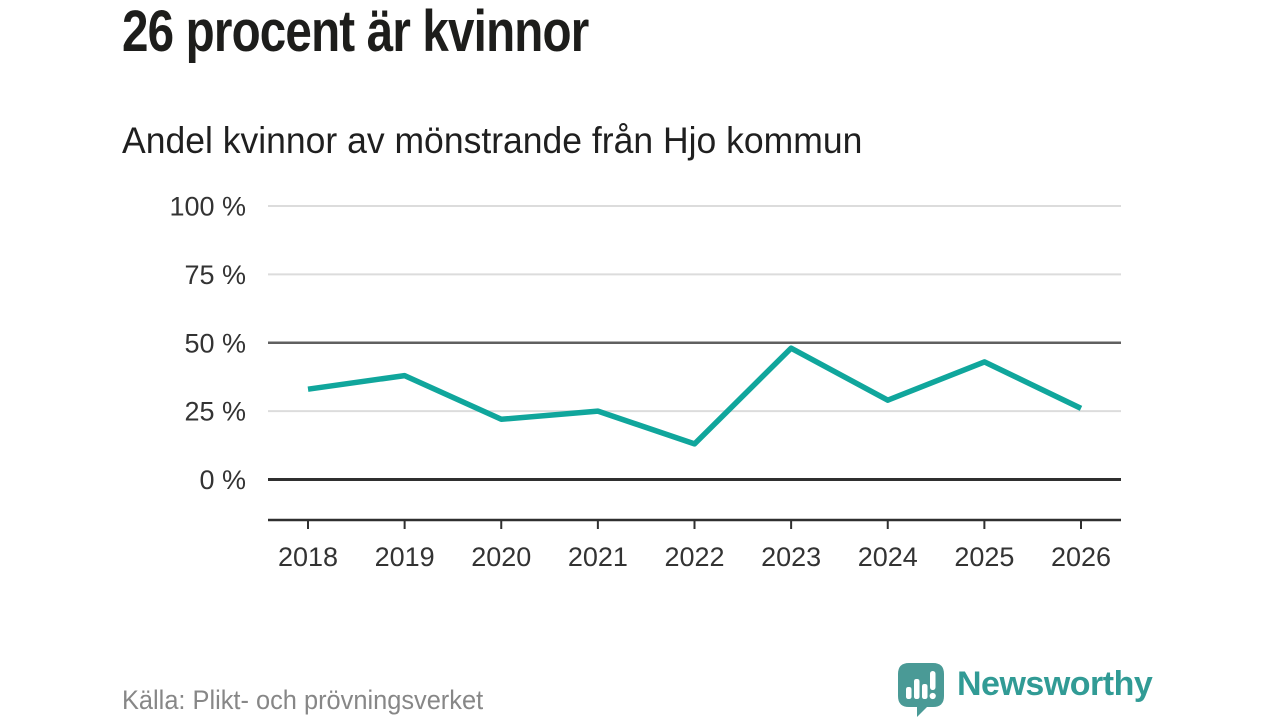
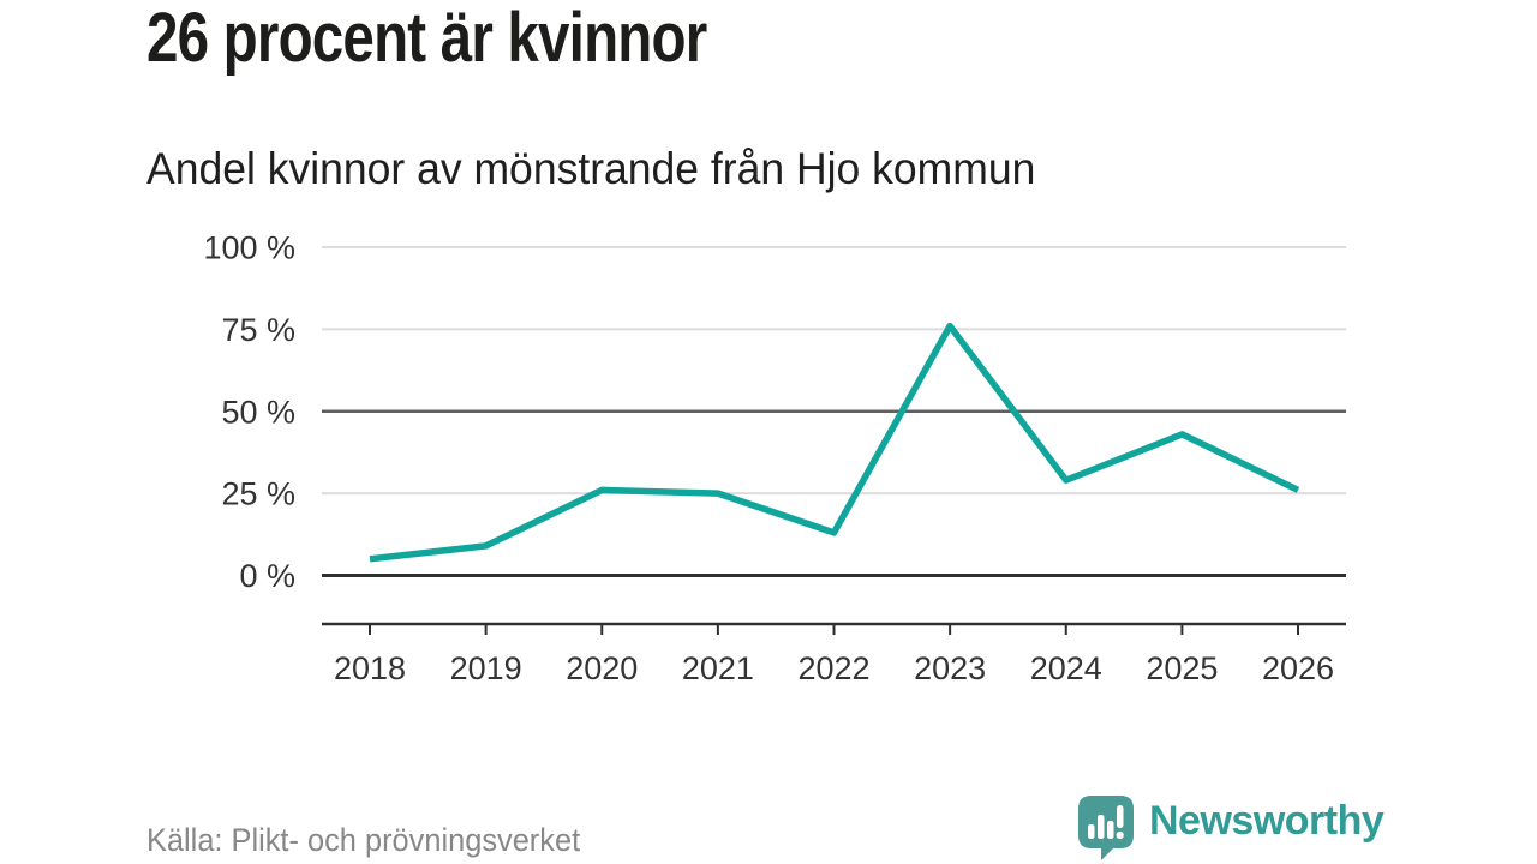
2018: 33% -> 5%
2019: 38% -> 9%
2020: 22% -> 26%
2023: 48% -> 76%
